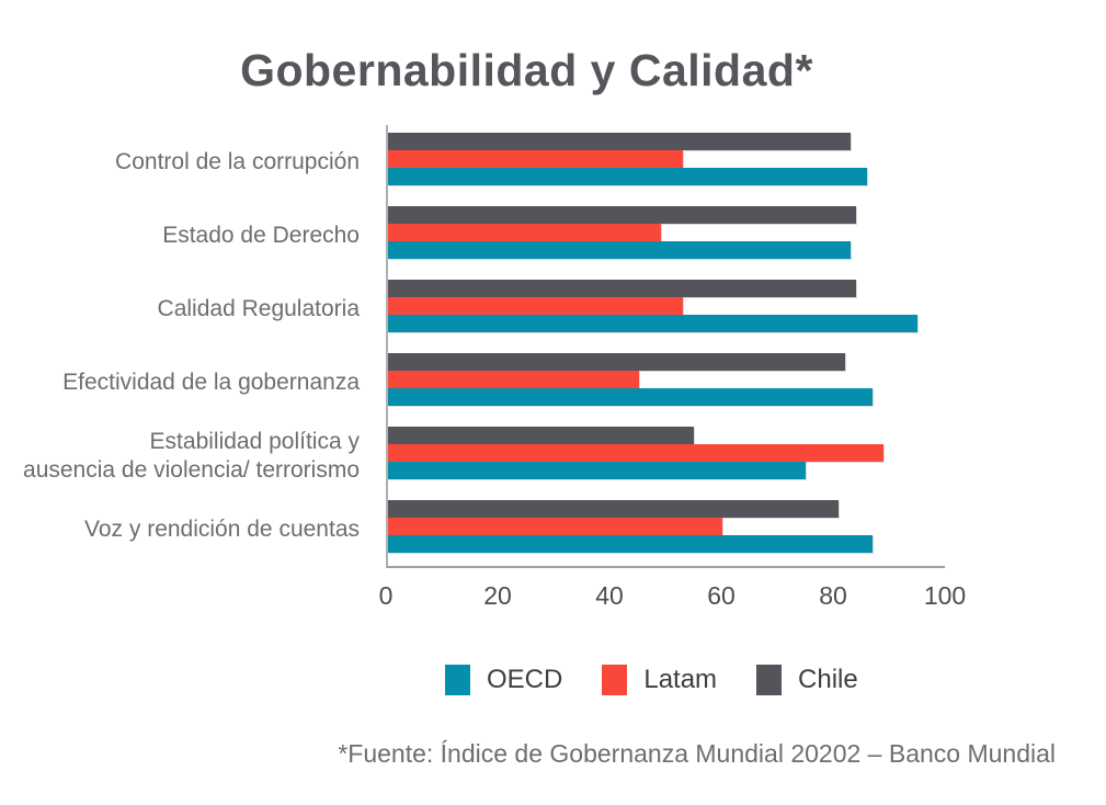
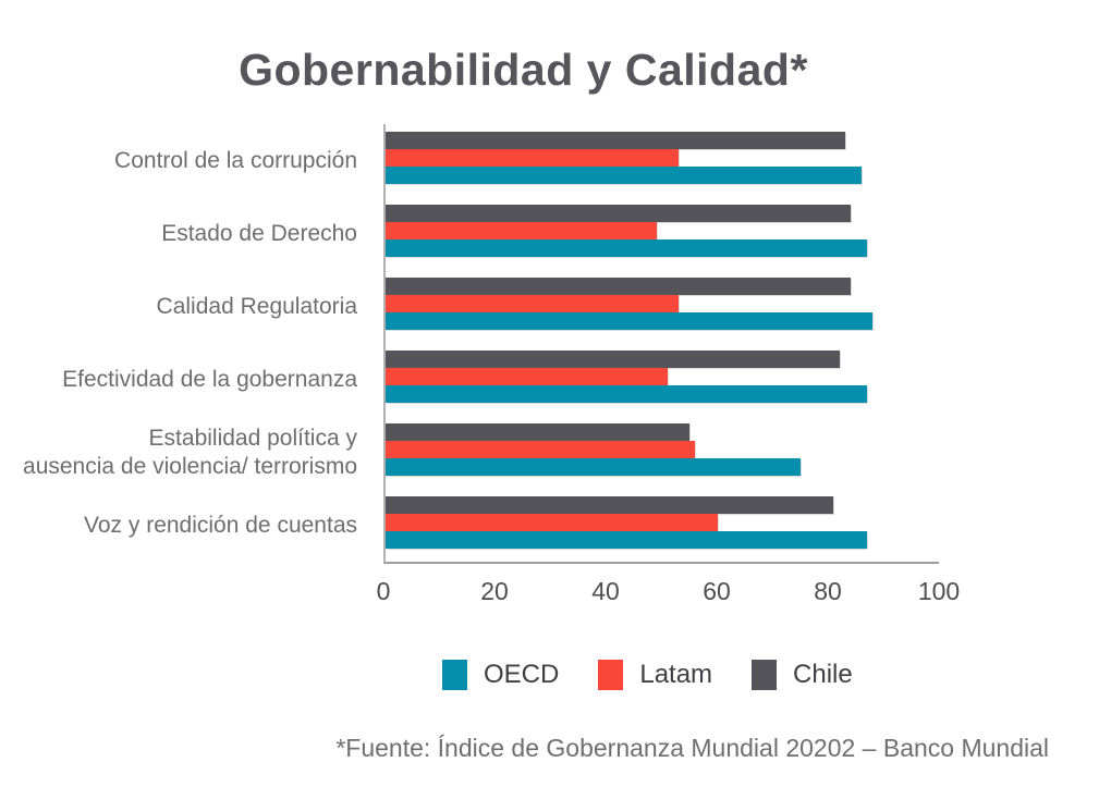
OECD/Estado de Derecho: 83 -> 87
OECD/Calidad Regulatoria: 95 -> 88
Latam/Efectividad de la gobernanza: 45 -> 51
Latam/Estabilidad política y ausencia de violencia/ terrorismo: 89 -> 56
